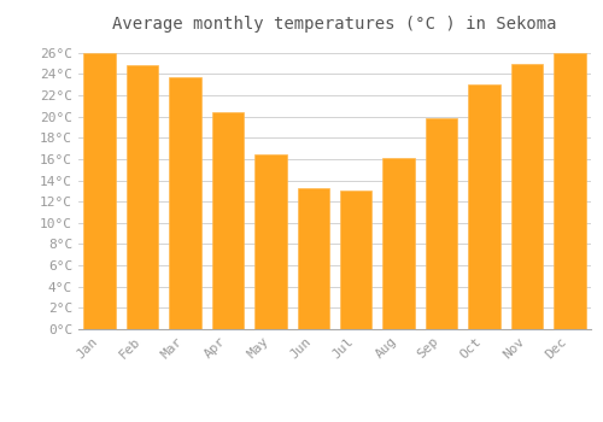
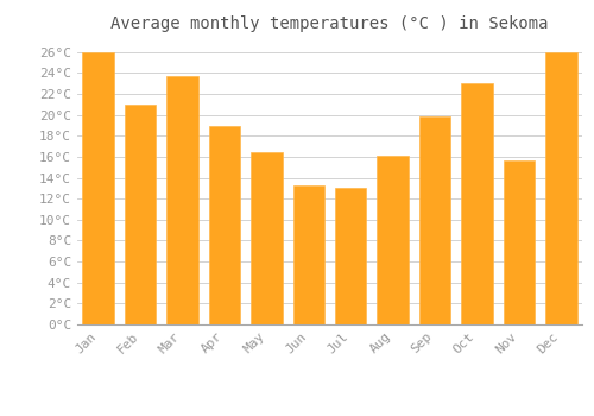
Feb: 24.8°C -> 21.0°C
Apr: 20.4°C -> 19.0°C
Nov: 25.0°C -> 15.6°C
